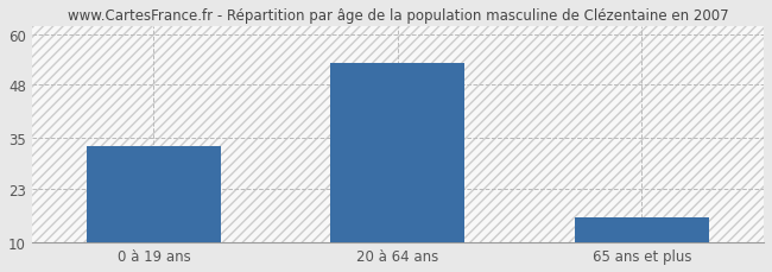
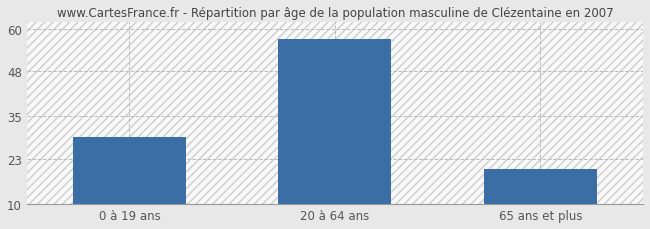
0 à 19 ans: 33 -> 29
20 à 64 ans: 53 -> 57
65 ans et plus: 16 -> 20
